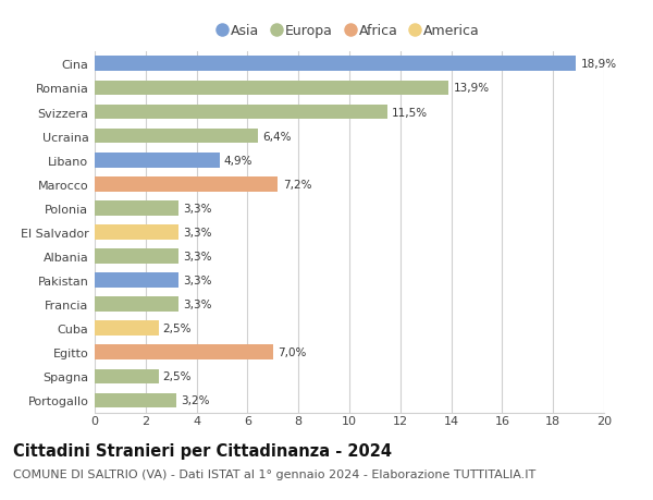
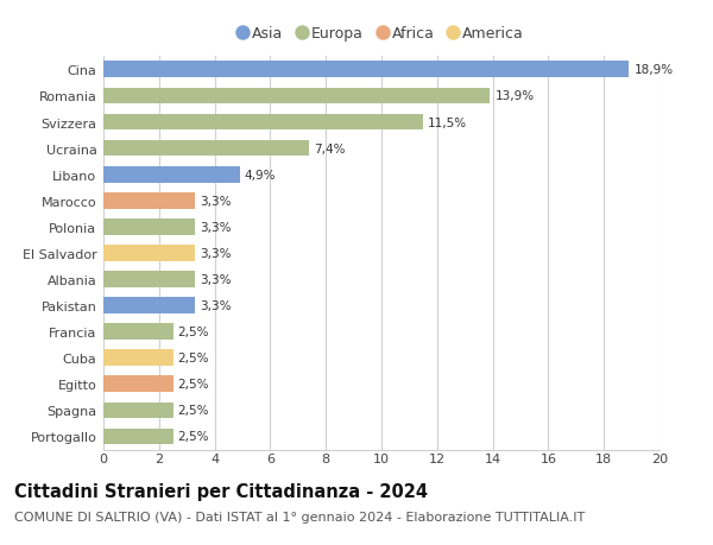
Ucraina: 6,4% -> 7,4%
Marocco: 7,2% -> 3,3%
Francia: 3,3% -> 2,5%
Egitto: 7,0% -> 2,5%
Portogallo: 3,2% -> 2,5%
